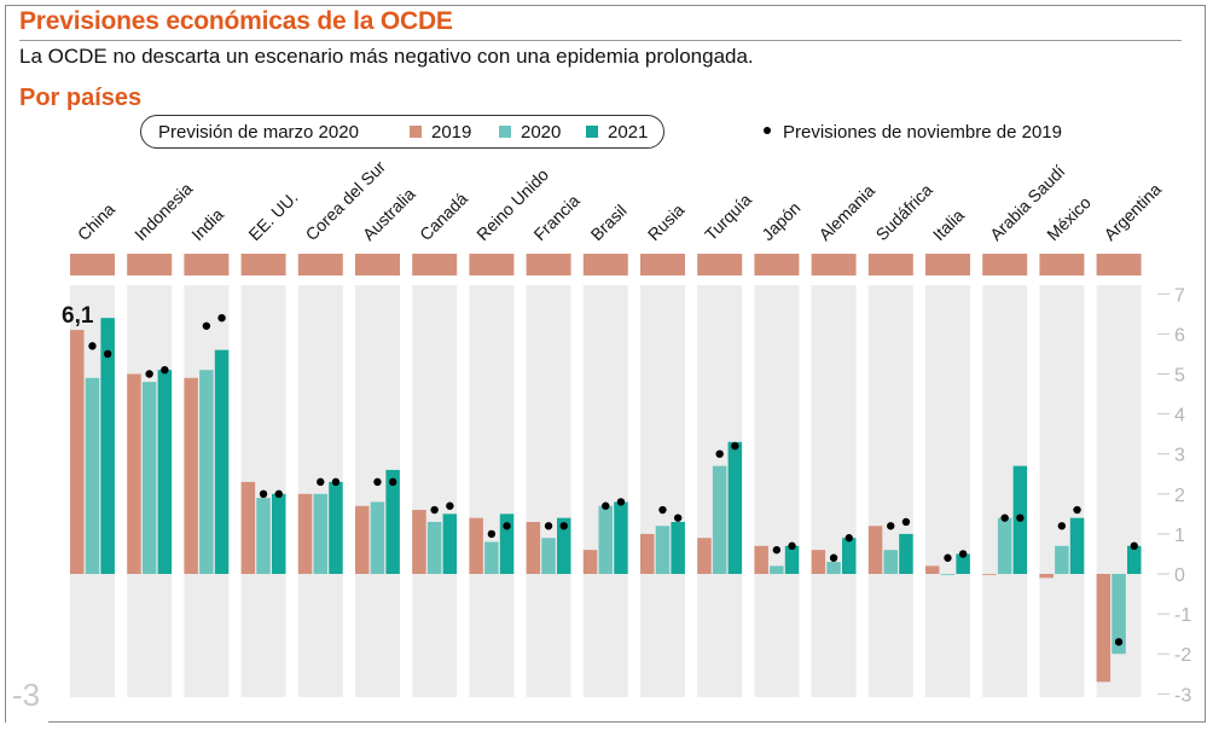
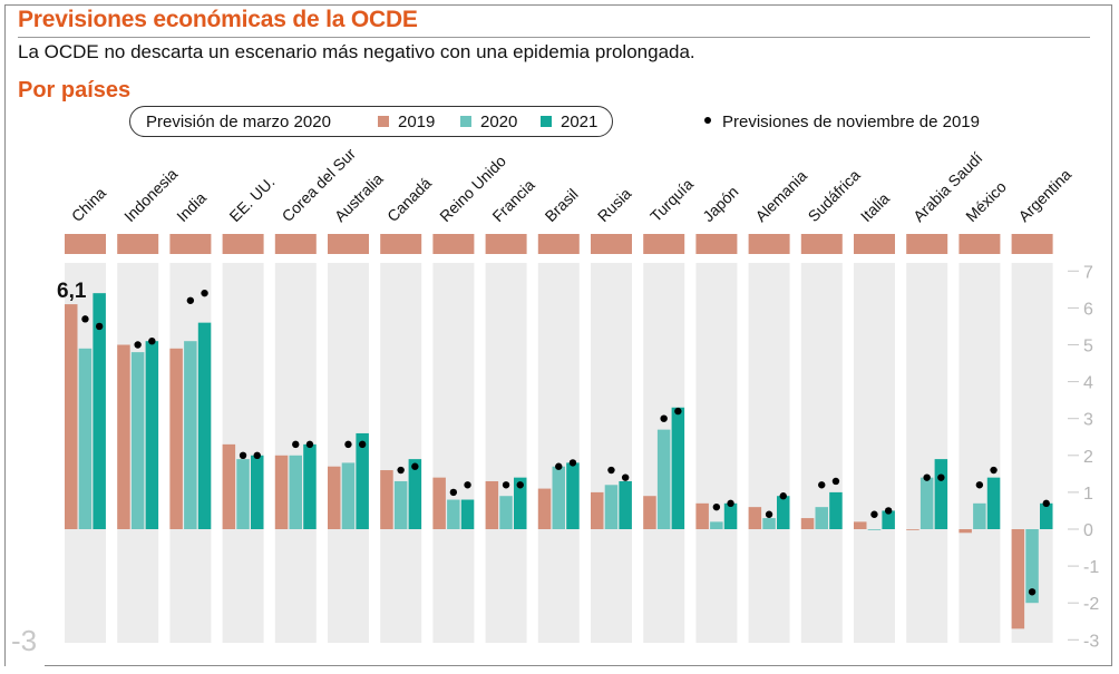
2021/Canadá: 1.5 -> 1.9
2021/Reino Unido: 1.5 -> 0.8
2019/Brasil: 0.6 -> 1.1
2019/Sudáfrica: 1.2 -> 0.3
2021/Arabia Saudí: 2.7 -> 1.9
